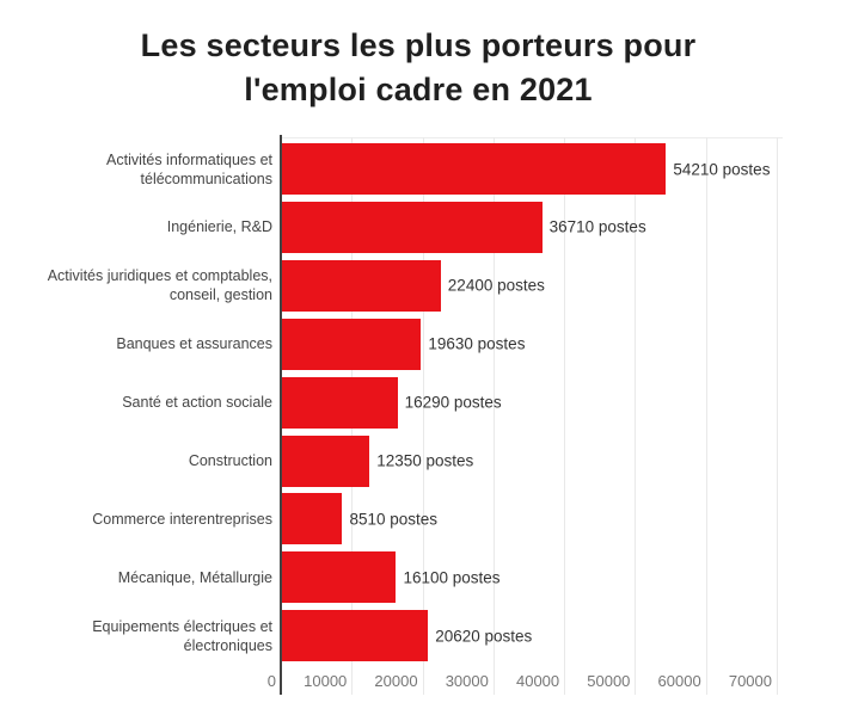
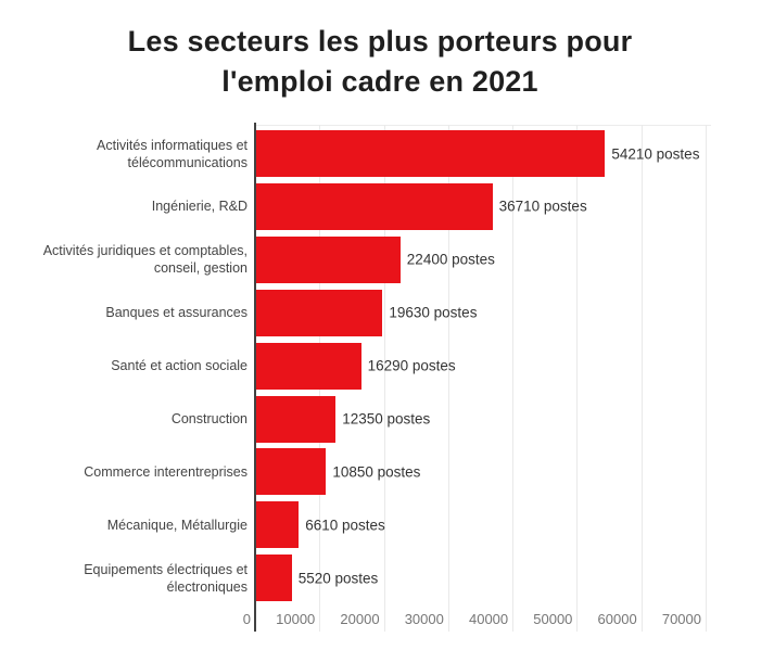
Commerce interentreprises: 8510 -> 10850
Mécanique, Métallurgie: 16100 -> 6610
Equipements électriques et électroniques: 20620 -> 5520
